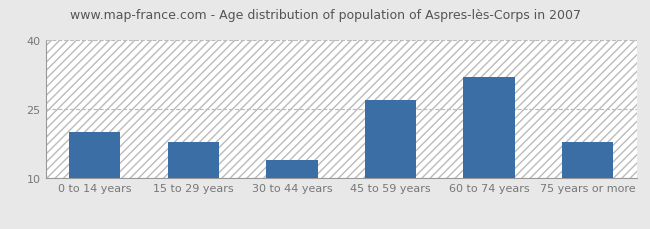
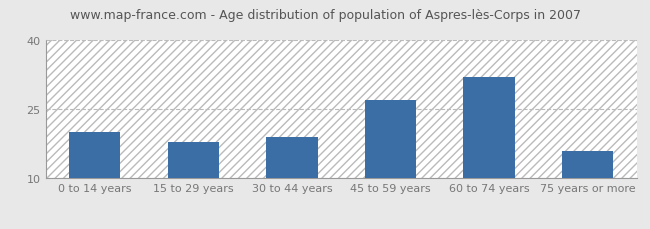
30 to 44 years: 14 -> 19
75 years or more: 18 -> 16
